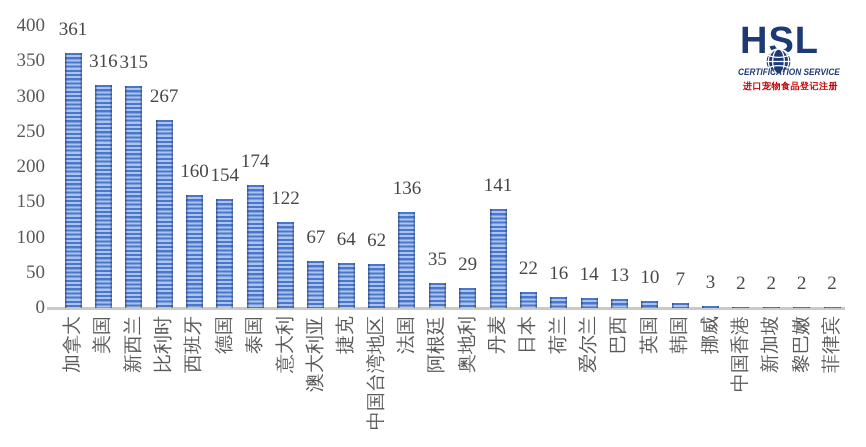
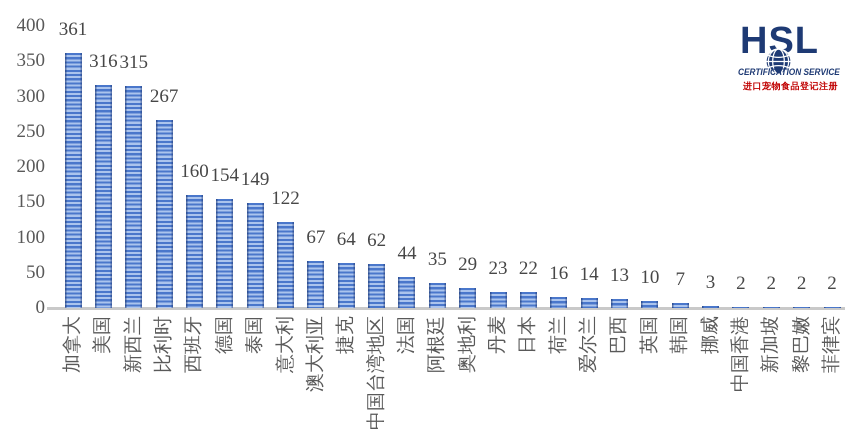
泰国: 174 -> 149
法国: 136 -> 44
丹麦: 141 -> 23
